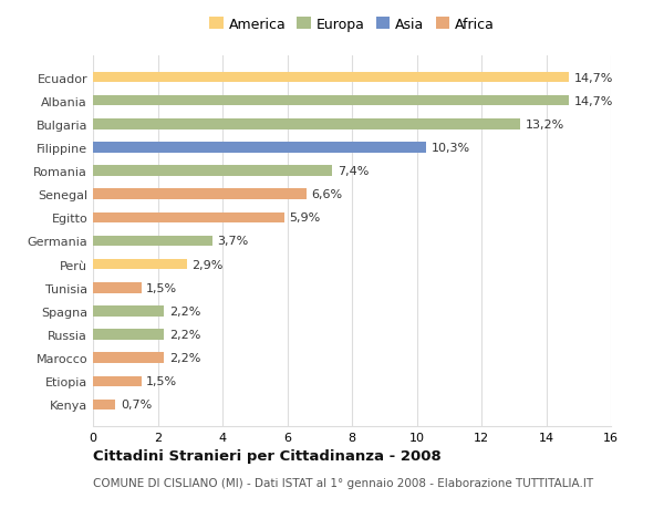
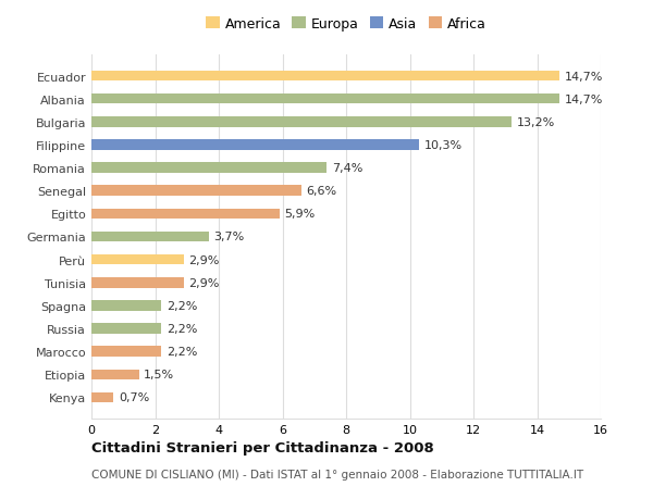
Tunisia: 1,5% -> 2,9%
